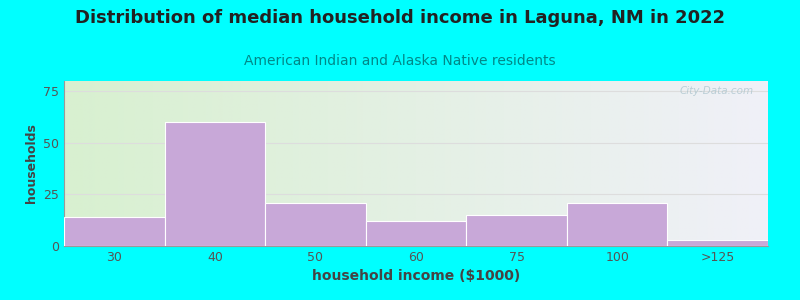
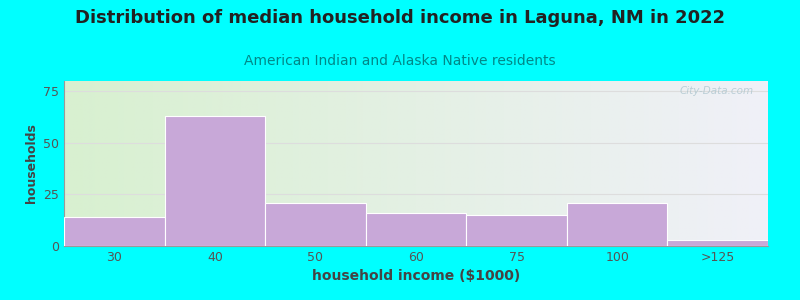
40: 60 -> 63
60: 12 -> 16
